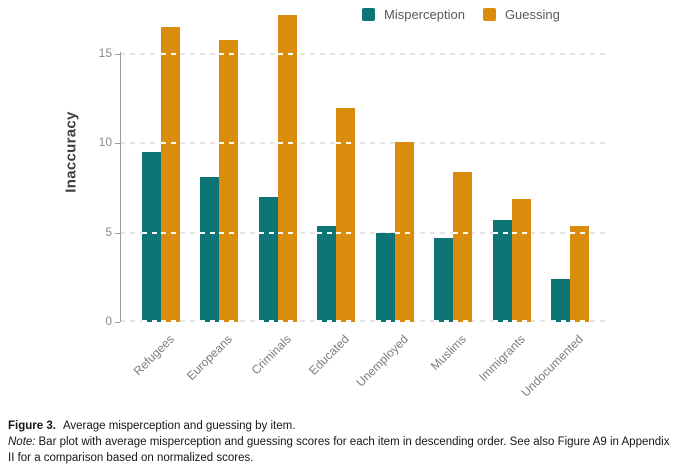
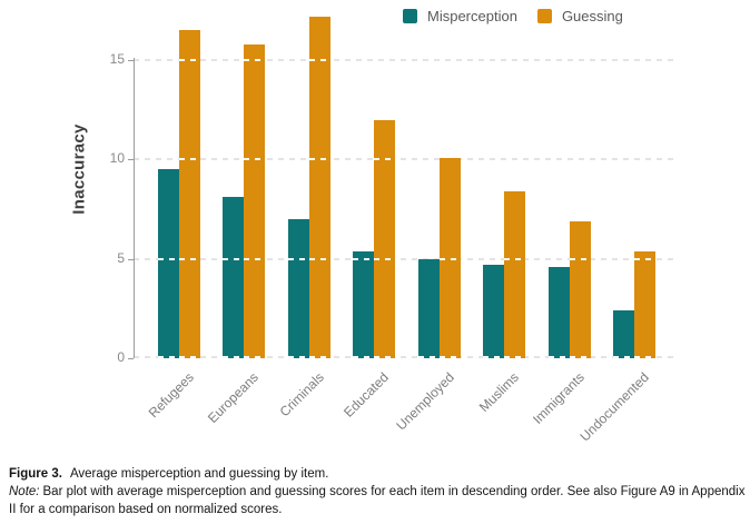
Misperception/Immigrants: 5.7 -> 4.6
